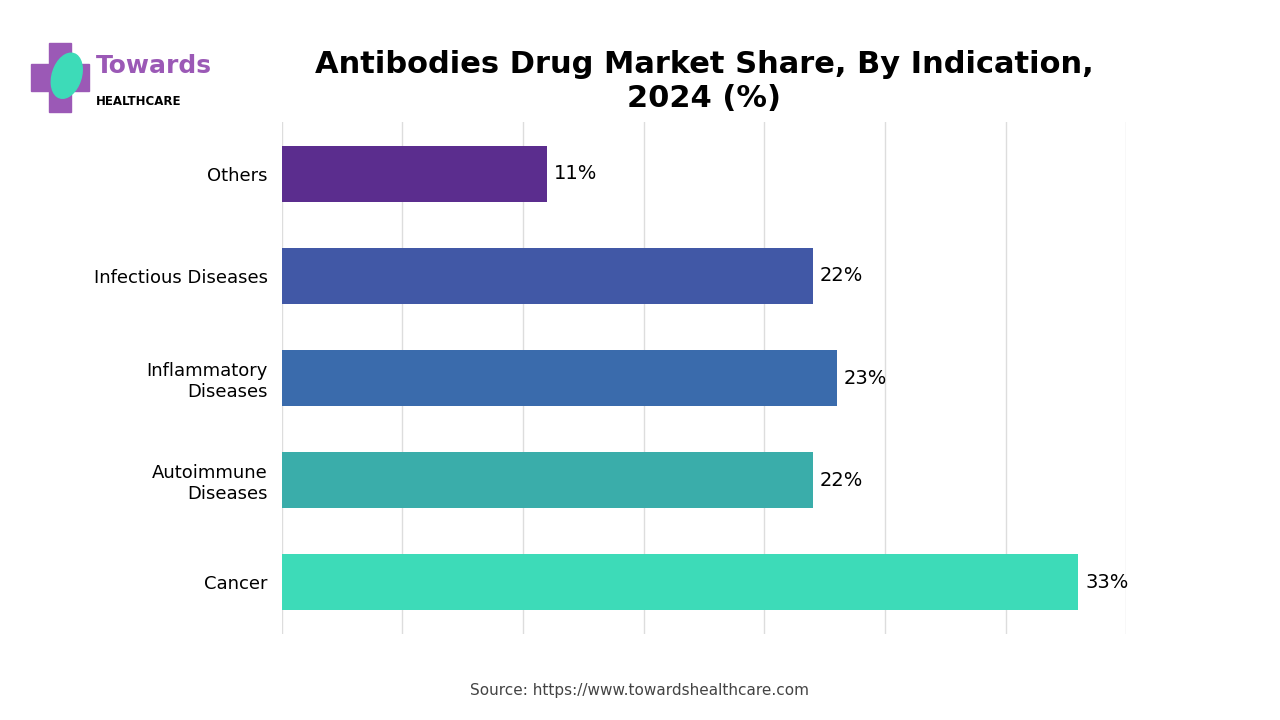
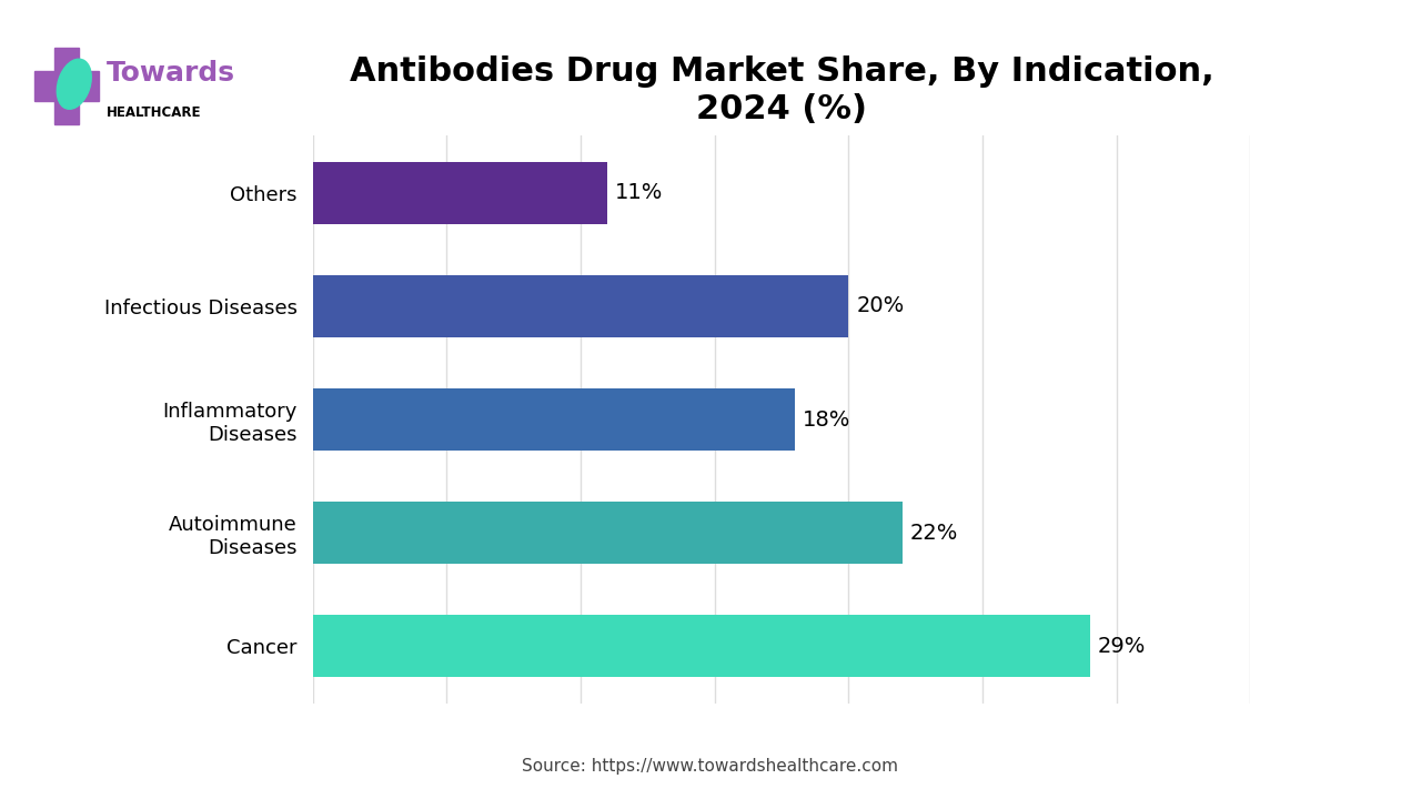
Infectious Diseases: 22% -> 20%
Inflammatory Diseases: 23% -> 18%
Cancer: 33% -> 29%
